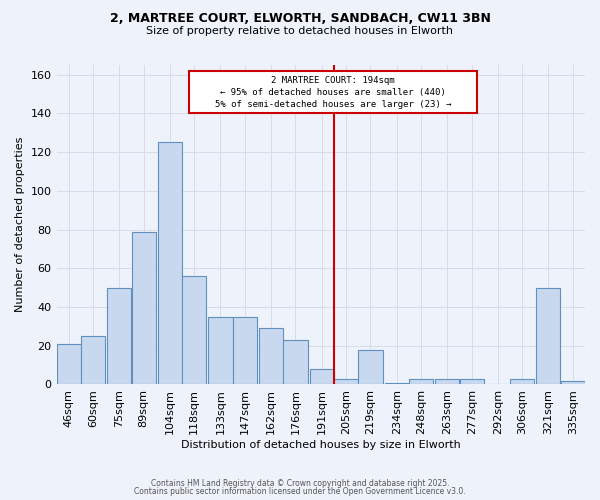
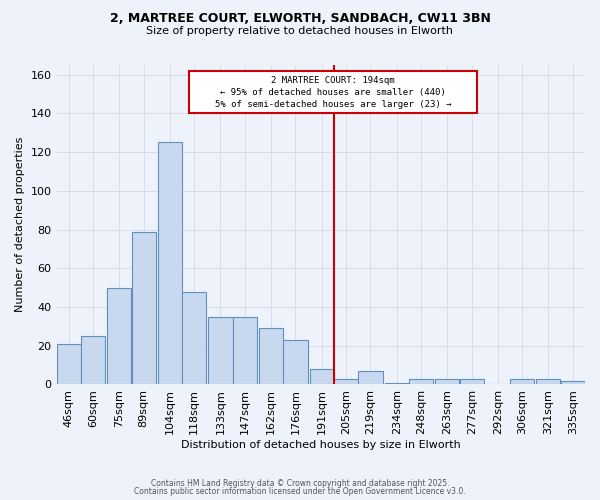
118sqm: 56 -> 48
219sqm: 18 -> 7
321sqm: 50 -> 3
